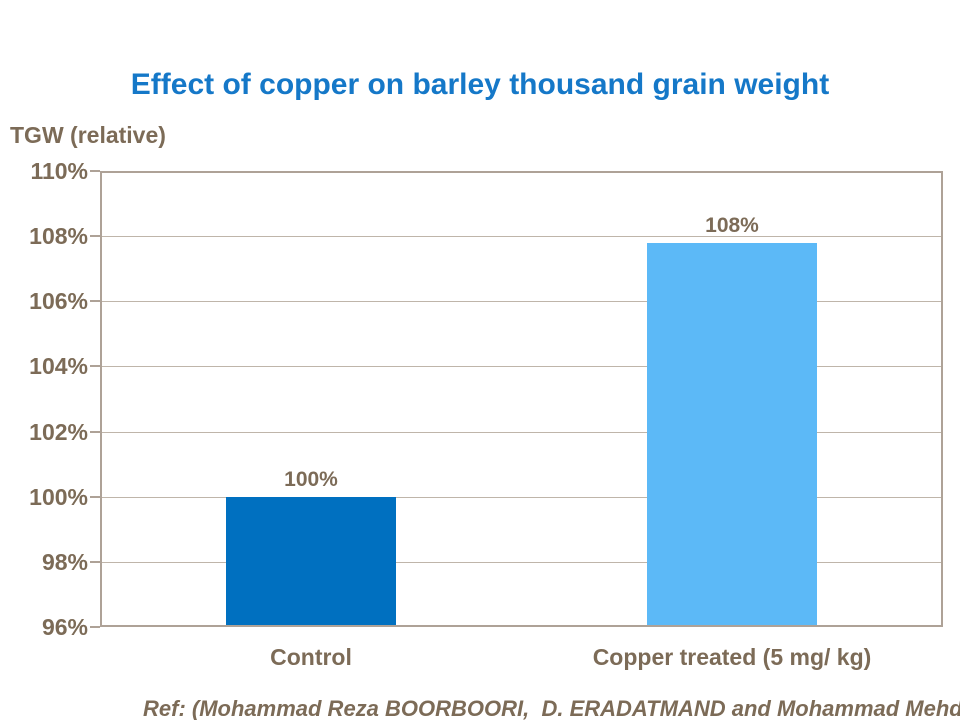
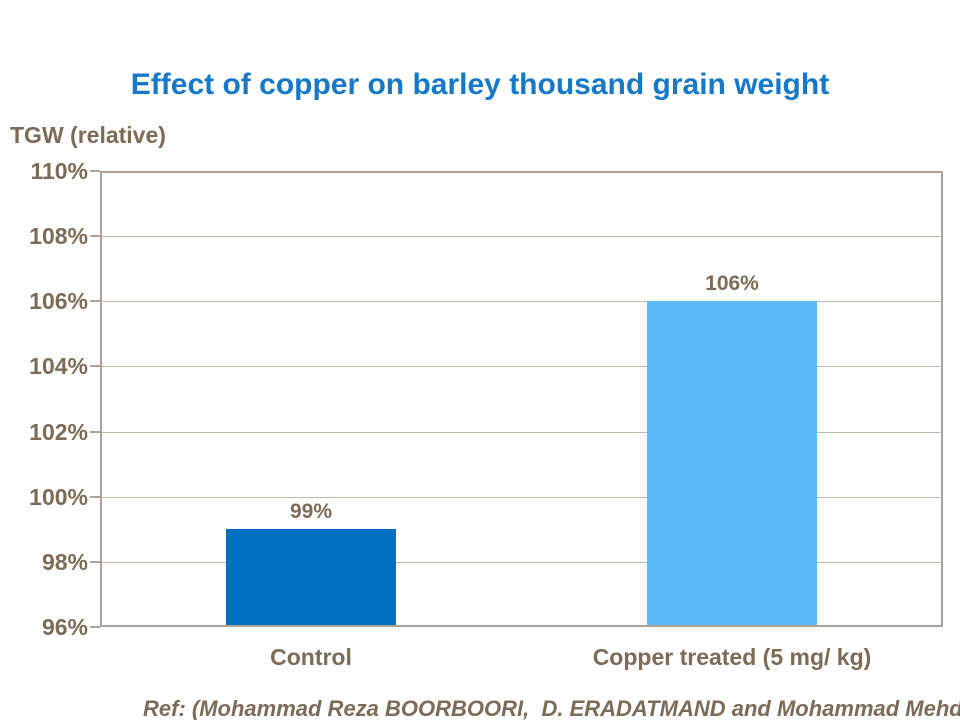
Control: 100% -> 99%
Copper treated (5 mg/ kg): 108% -> 106%
